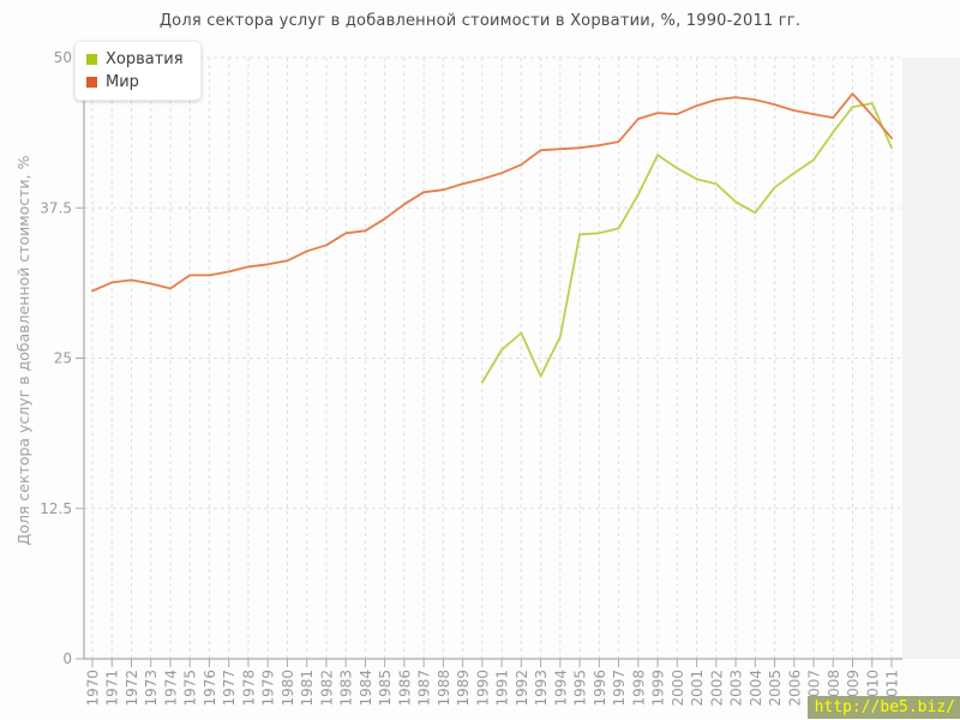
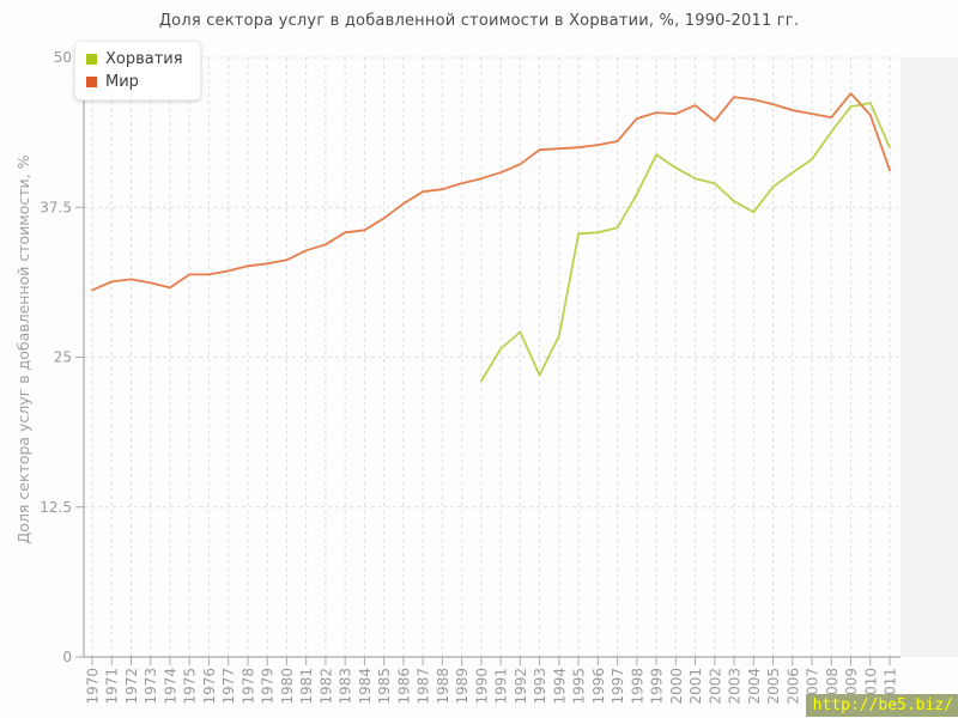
Мир/2002: 46.5 -> 44.7
Мир/2011: 43.3 -> 40.6
